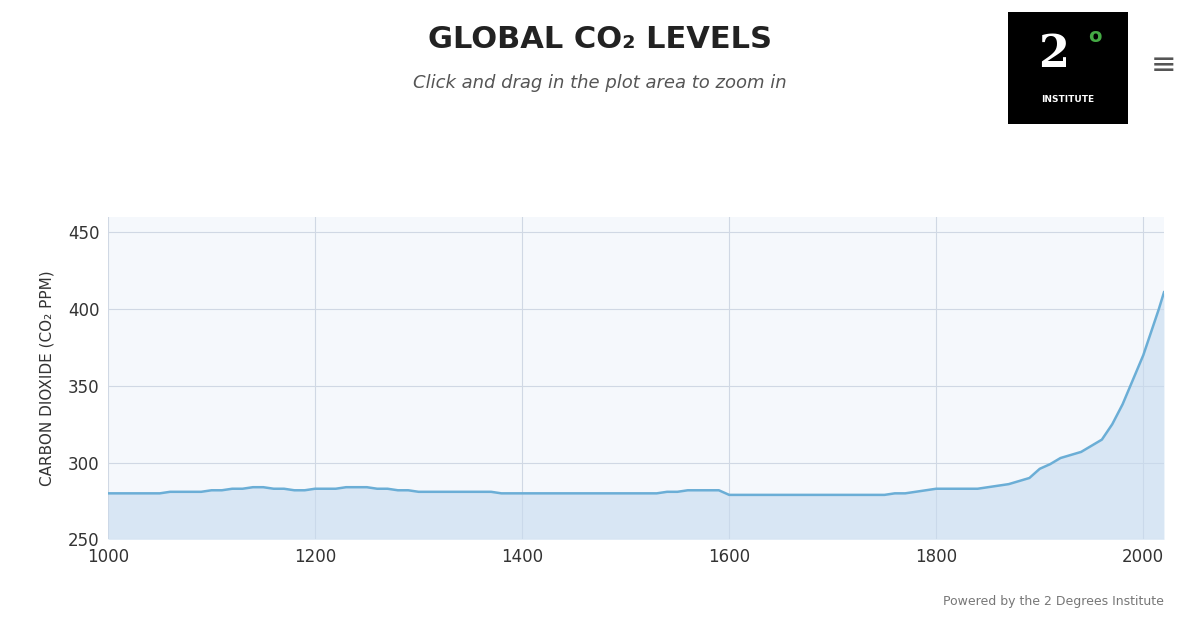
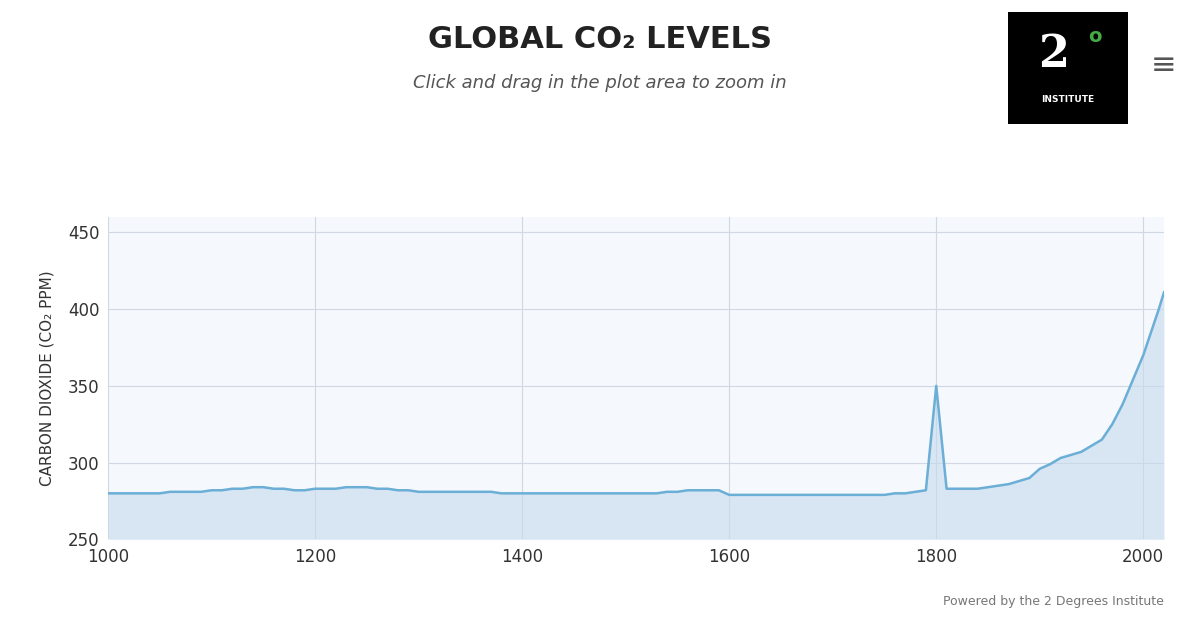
1800: 283 -> 350
